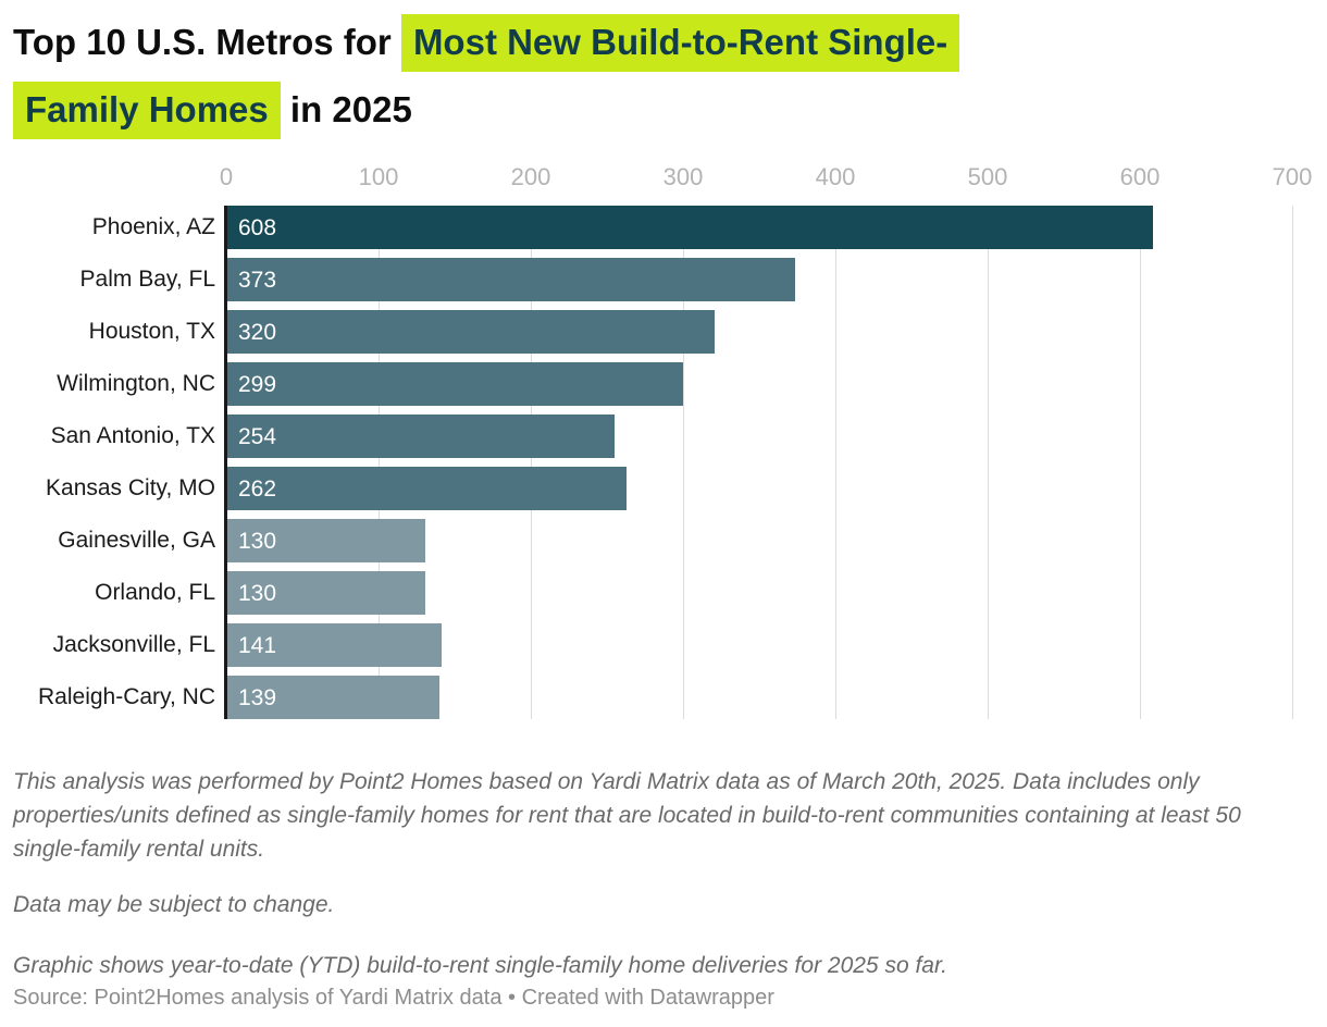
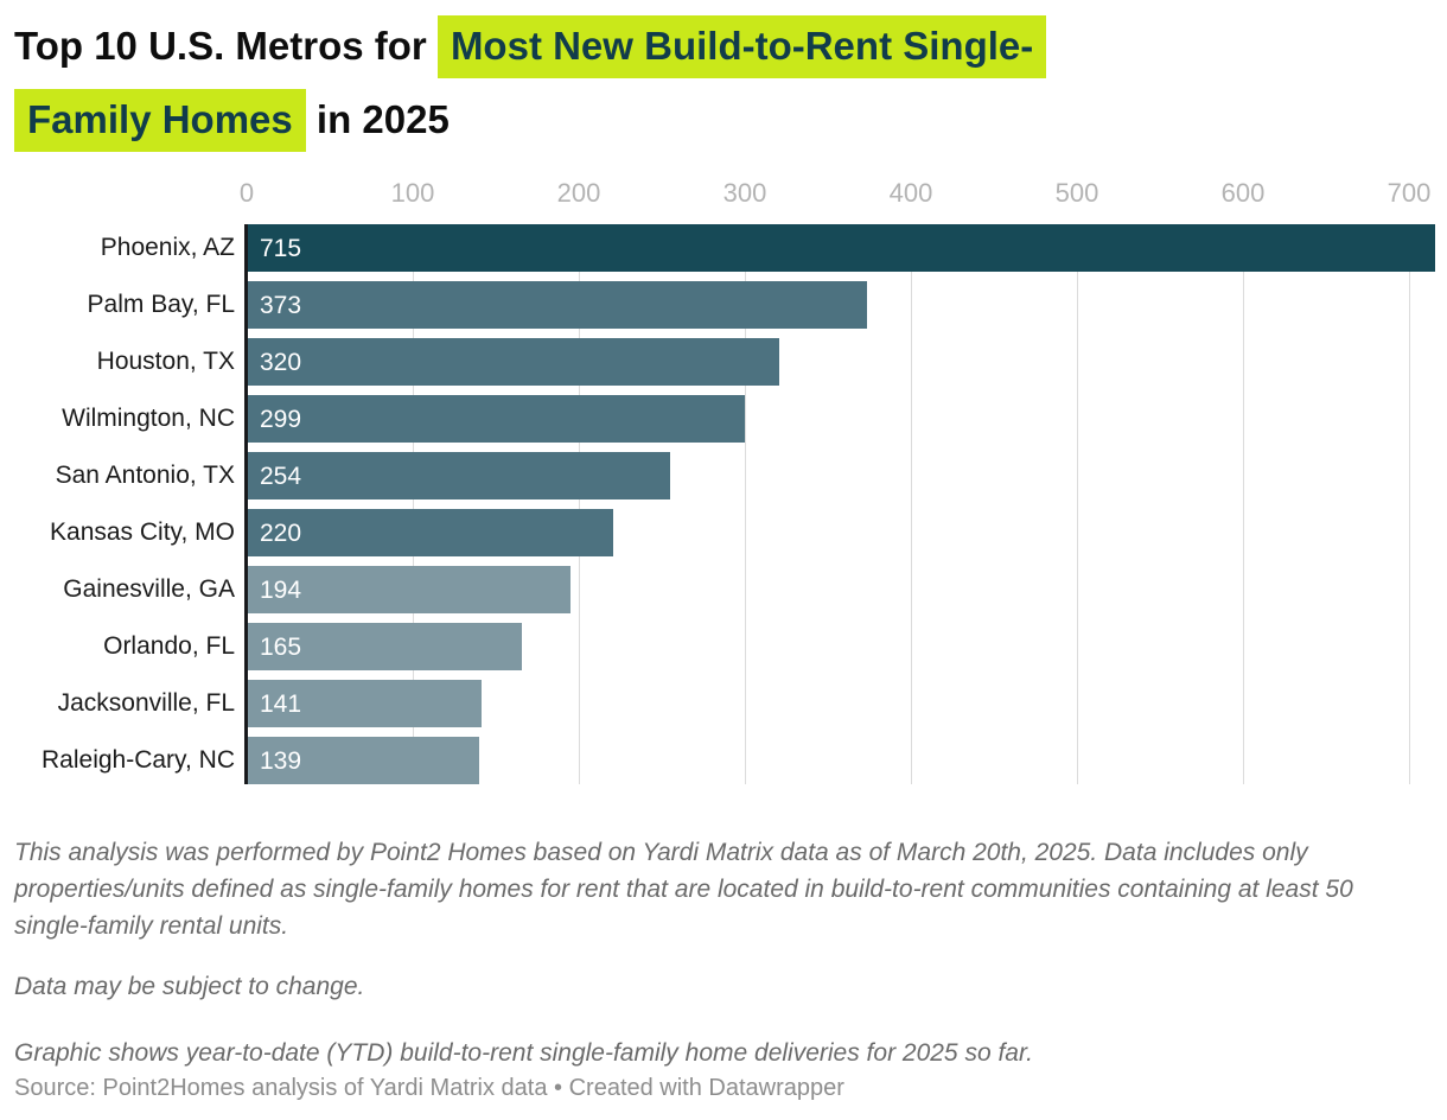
Phoenix, AZ: 608 -> 715
Kansas City, MO: 262 -> 220
Gainesville, GA: 130 -> 194
Orlando, FL: 130 -> 165
